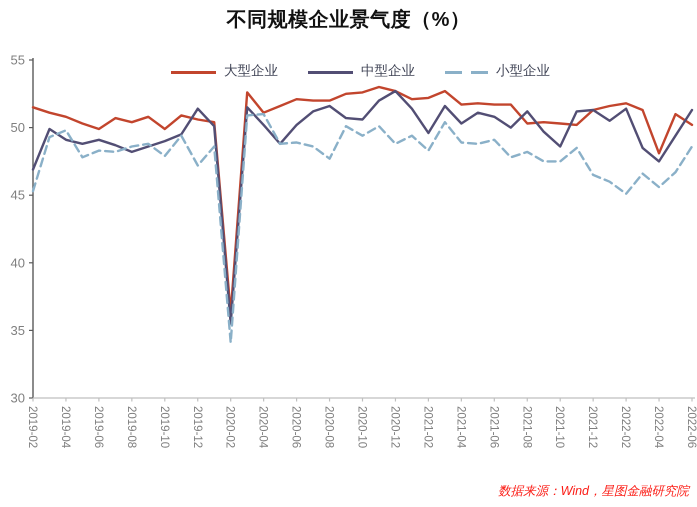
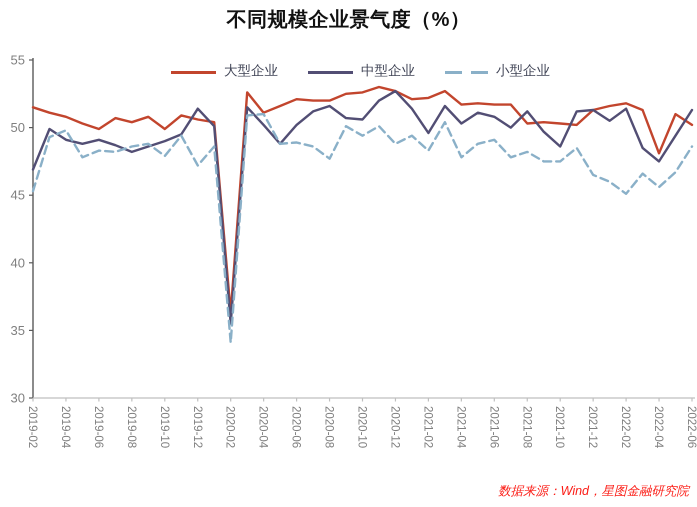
小型企业/2021-04: 48.9 -> 47.8
